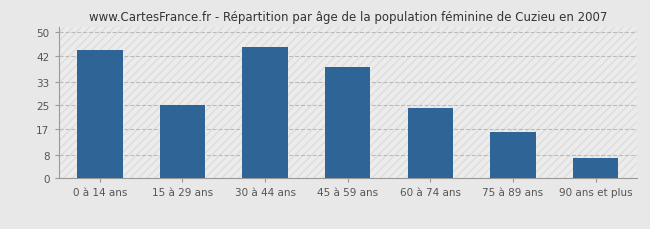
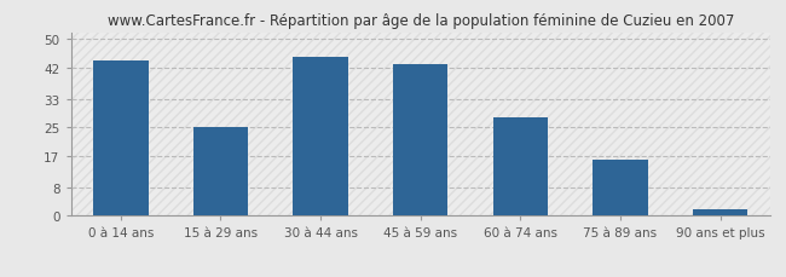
45 à 59 ans: 38 -> 43
60 à 74 ans: 24 -> 28
90 ans et plus: 7 -> 2
